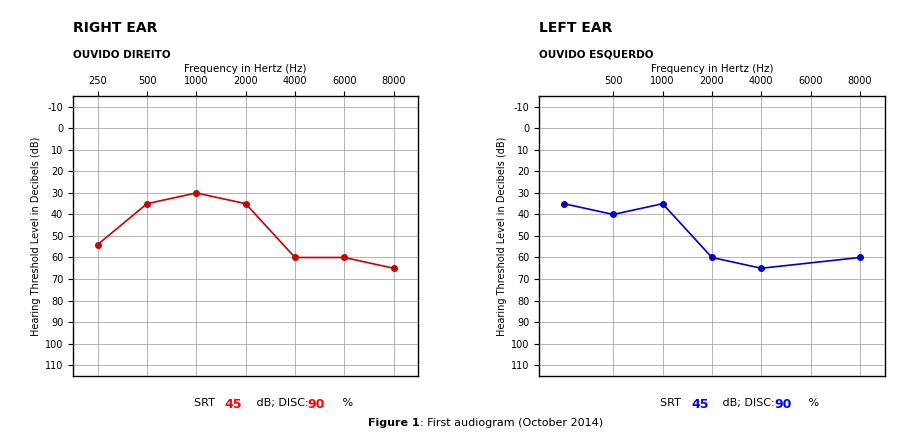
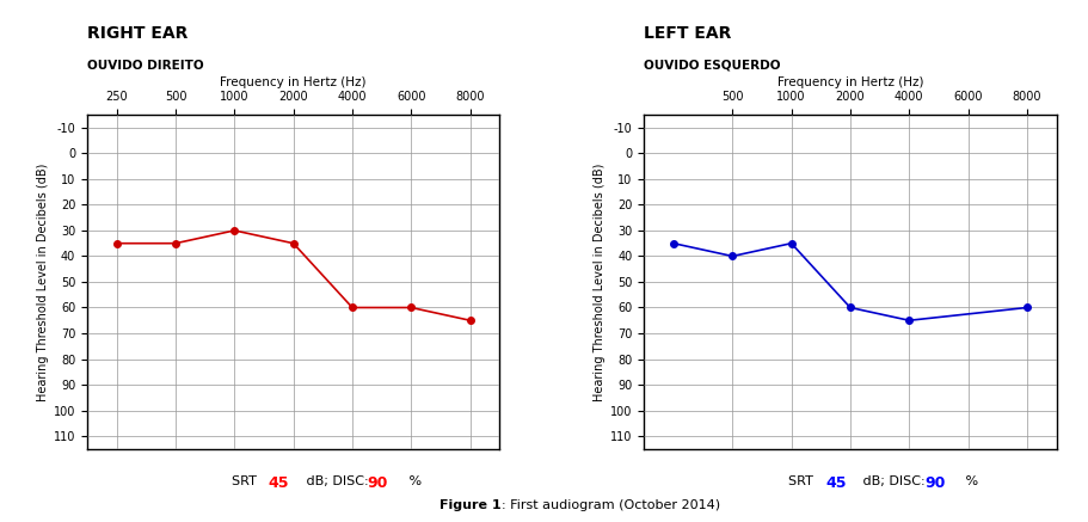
250: 54 -> 35
